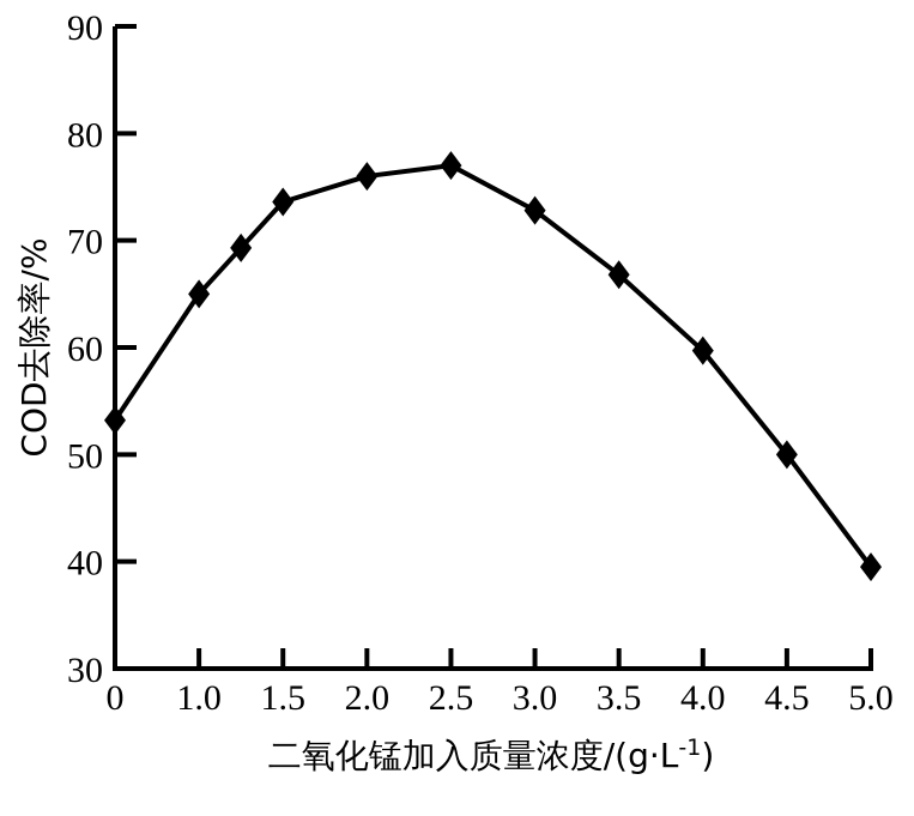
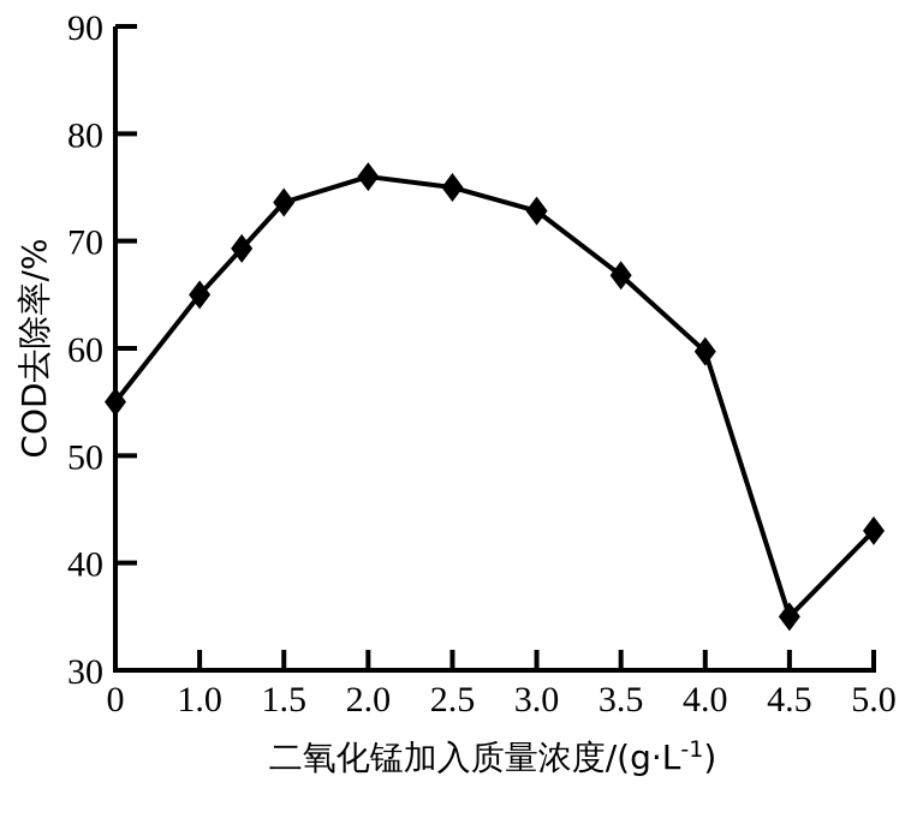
0: 53 -> 55
2.5: 77 -> 75
4.5: 50 -> 35
5.0: 40 -> 43
